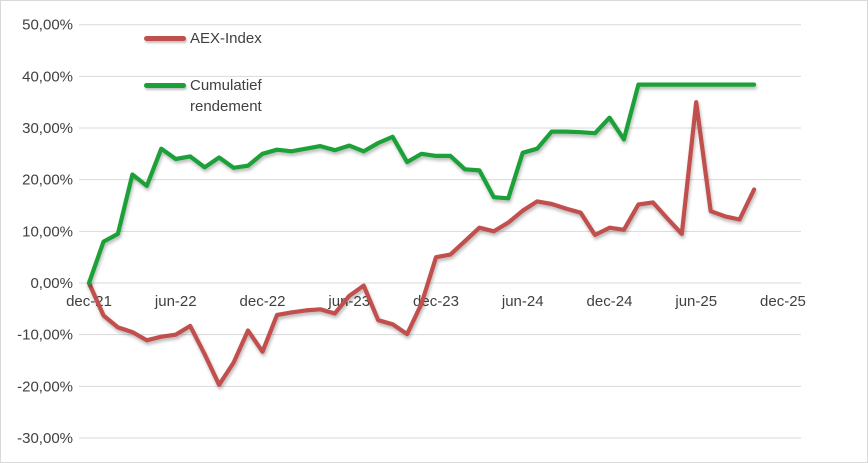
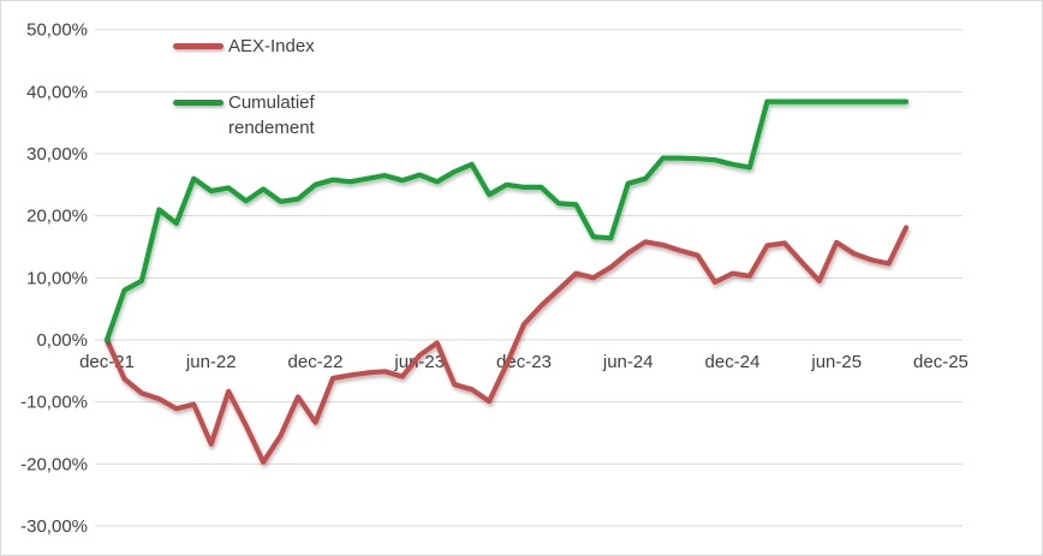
AEX-Index/jun-22: -10% -> -17%
AEX-Index/dec-23: 5% -> 2%
Cumulatief rendement/dec-24: 32% -> 28%
AEX-Index/jun-25: 35% -> 16%
